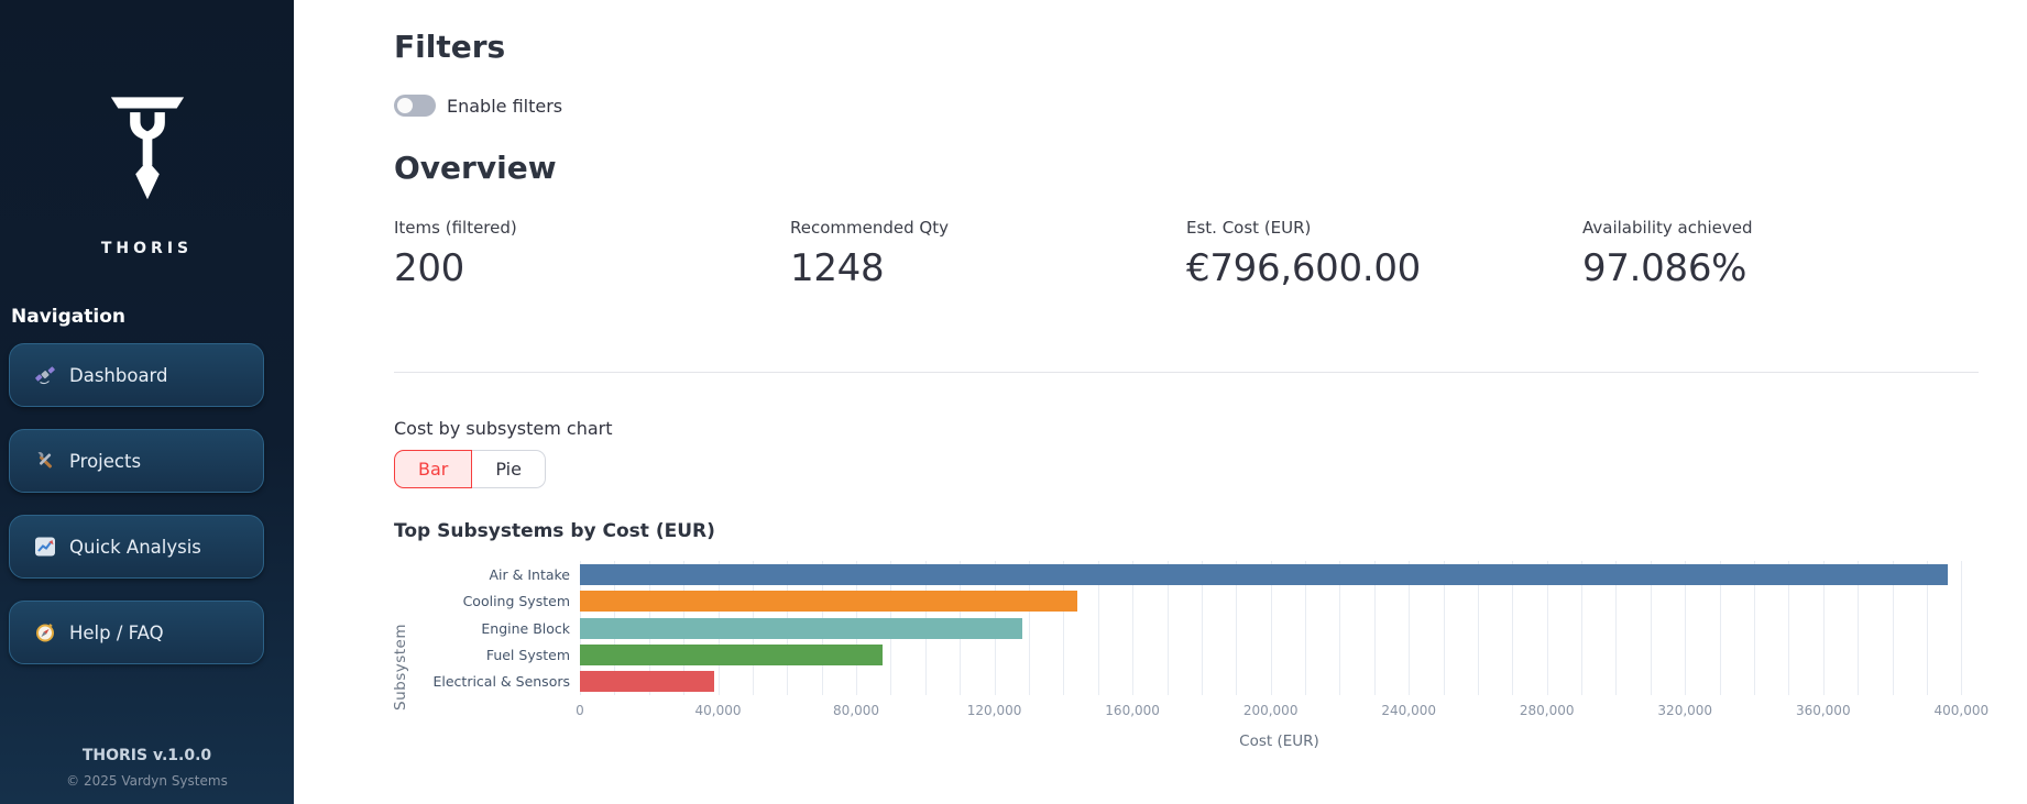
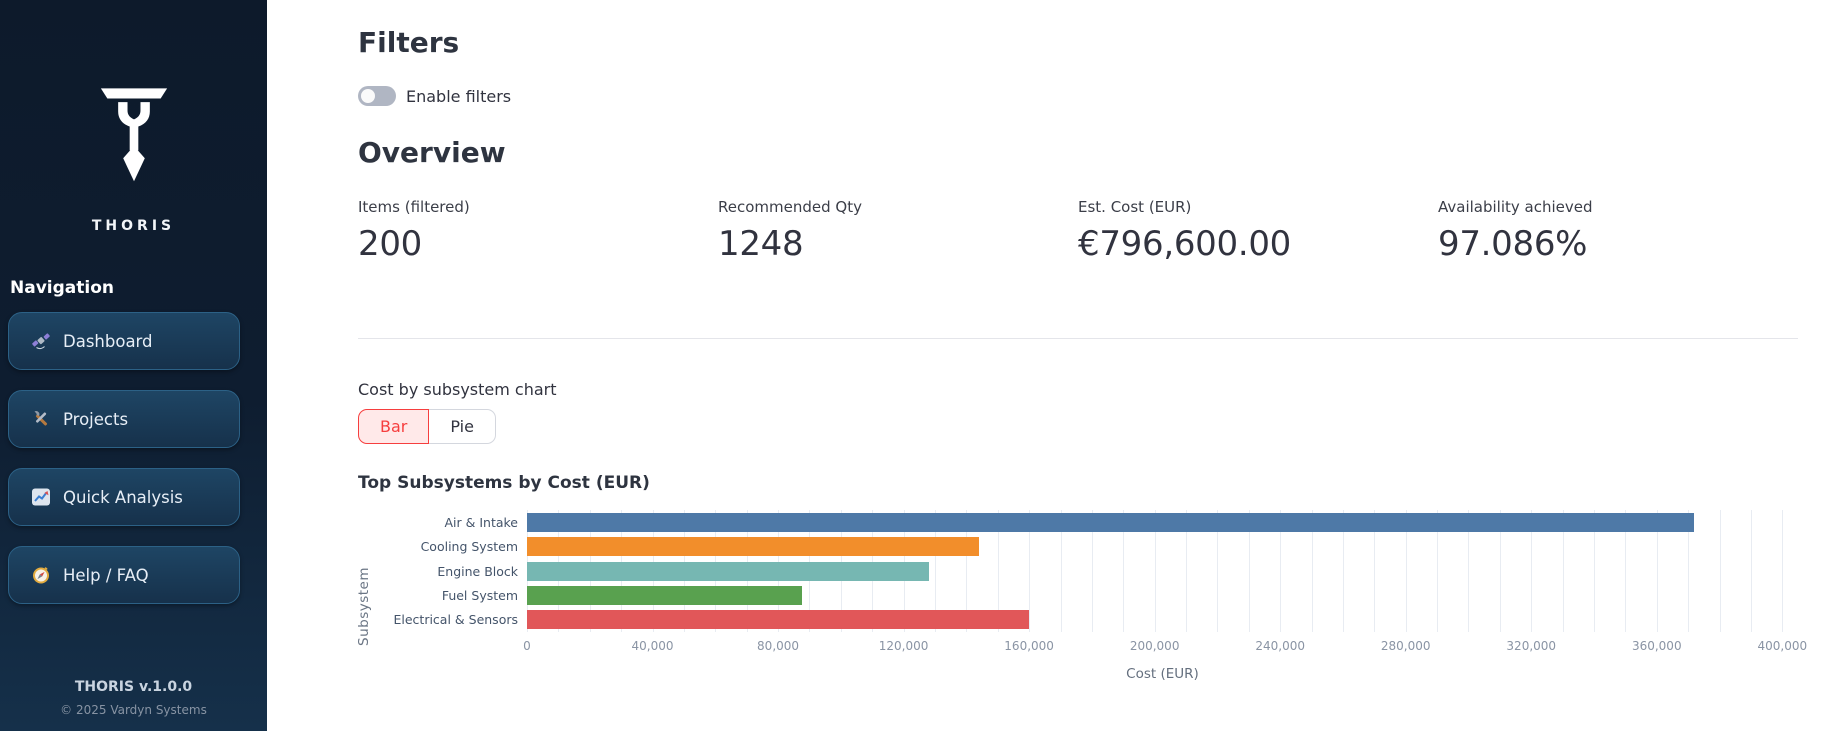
Air & Intake: 396000 -> 372000
Electrical & Sensors: 39000 -> 160000
